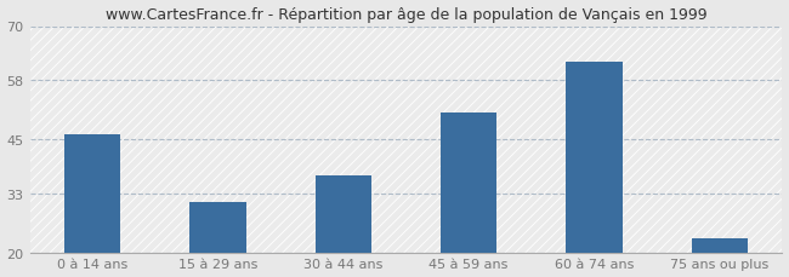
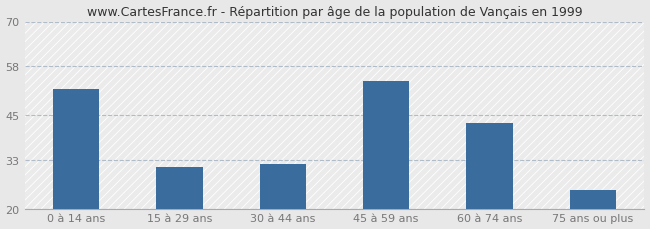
0 à 14 ans: 46 -> 52
30 à 44 ans: 37 -> 32
45 à 59 ans: 51 -> 54
60 à 74 ans: 62 -> 43
75 ans ou plus: 23 -> 25
